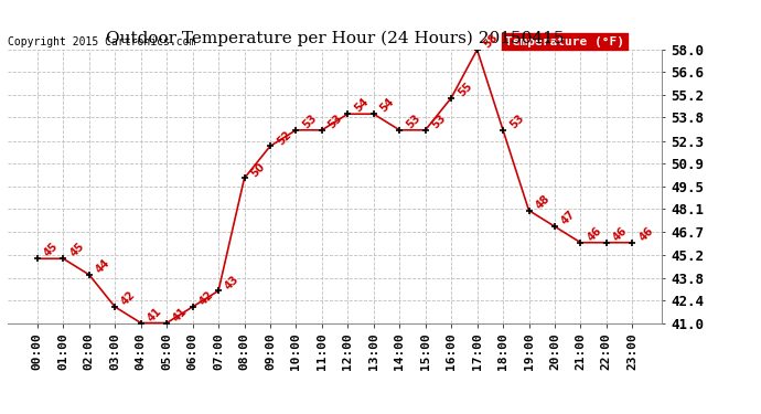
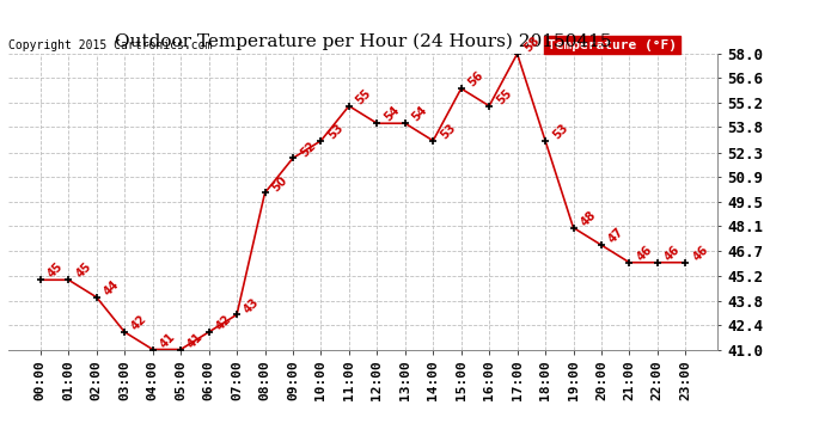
11:00: 53 -> 55
15:00: 53 -> 56
